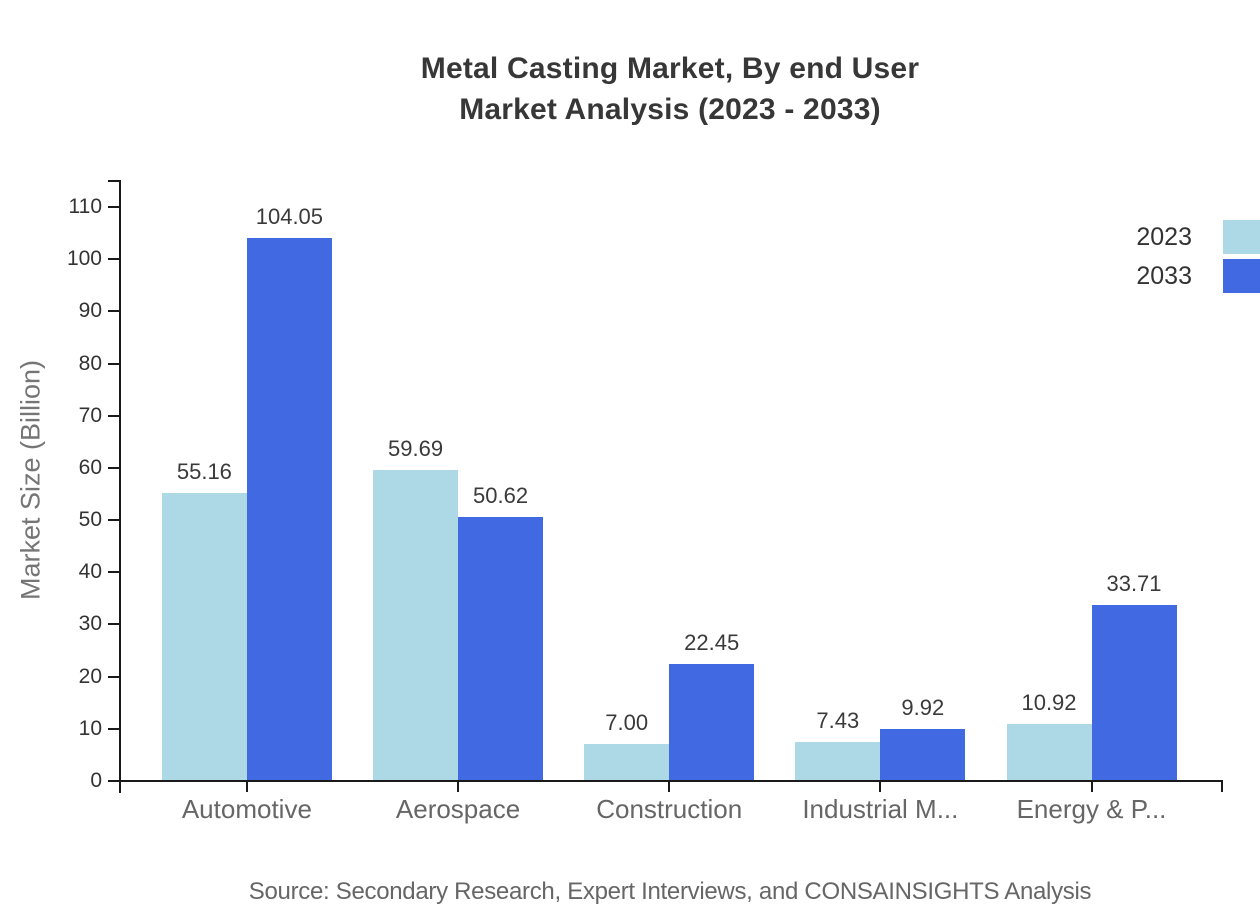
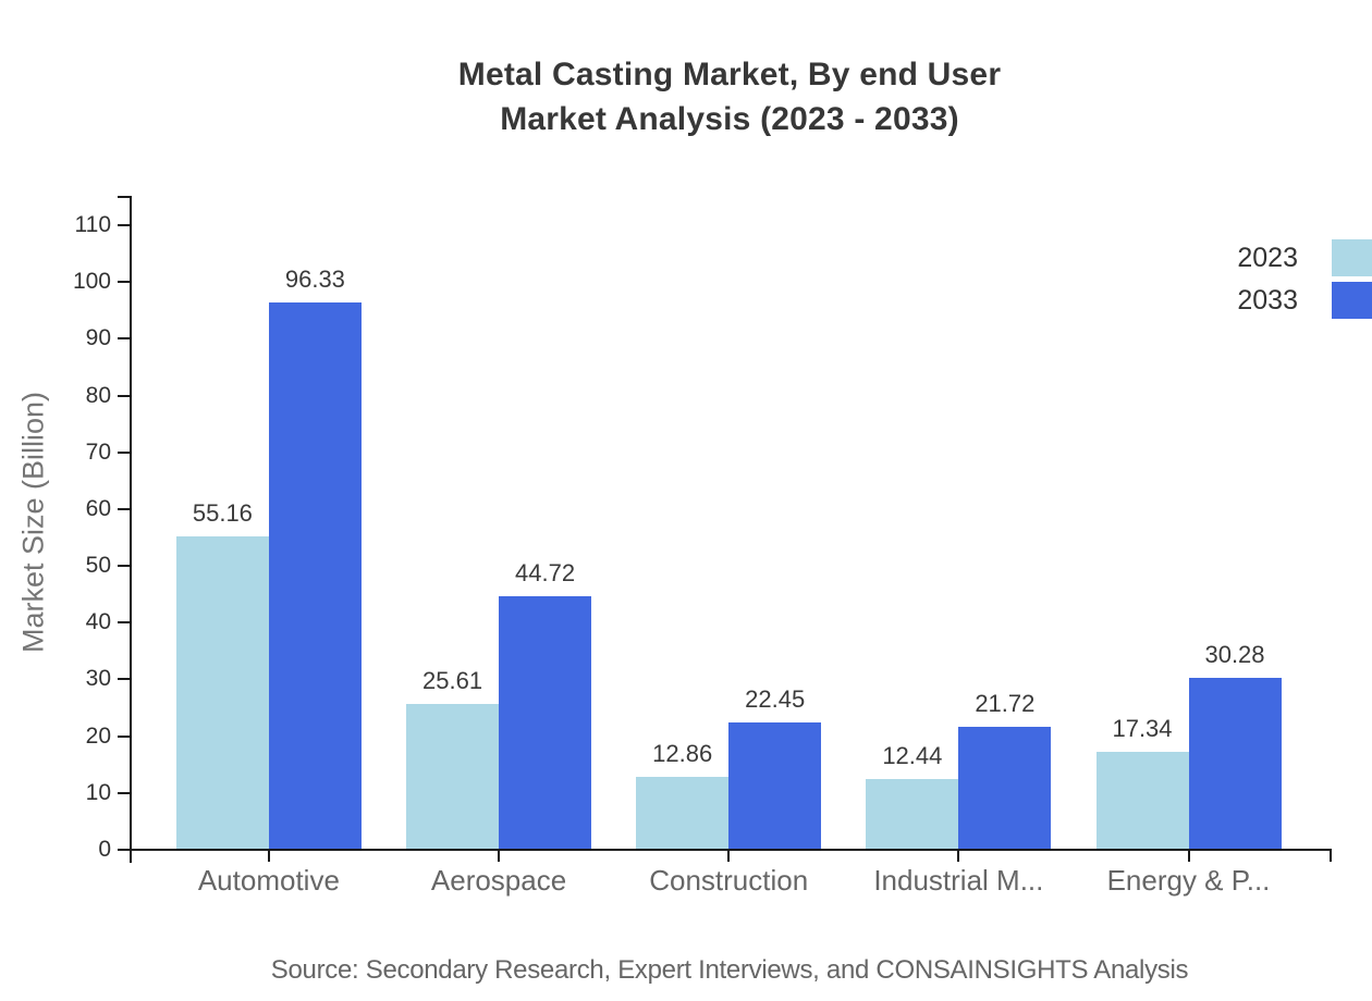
2033/Automotive: 104.05 -> 96.33
2023/Aerospace: 59.69 -> 25.61
2033/Aerospace: 50.62 -> 44.72
2023/Construction: 7.00 -> 12.86
2023/Industrial M...: 7.43 -> 12.44
2033/Industrial M...: 9.92 -> 21.72
2023/Energy & P...: 10.92 -> 17.34
2033/Energy & P...: 33.71 -> 30.28
